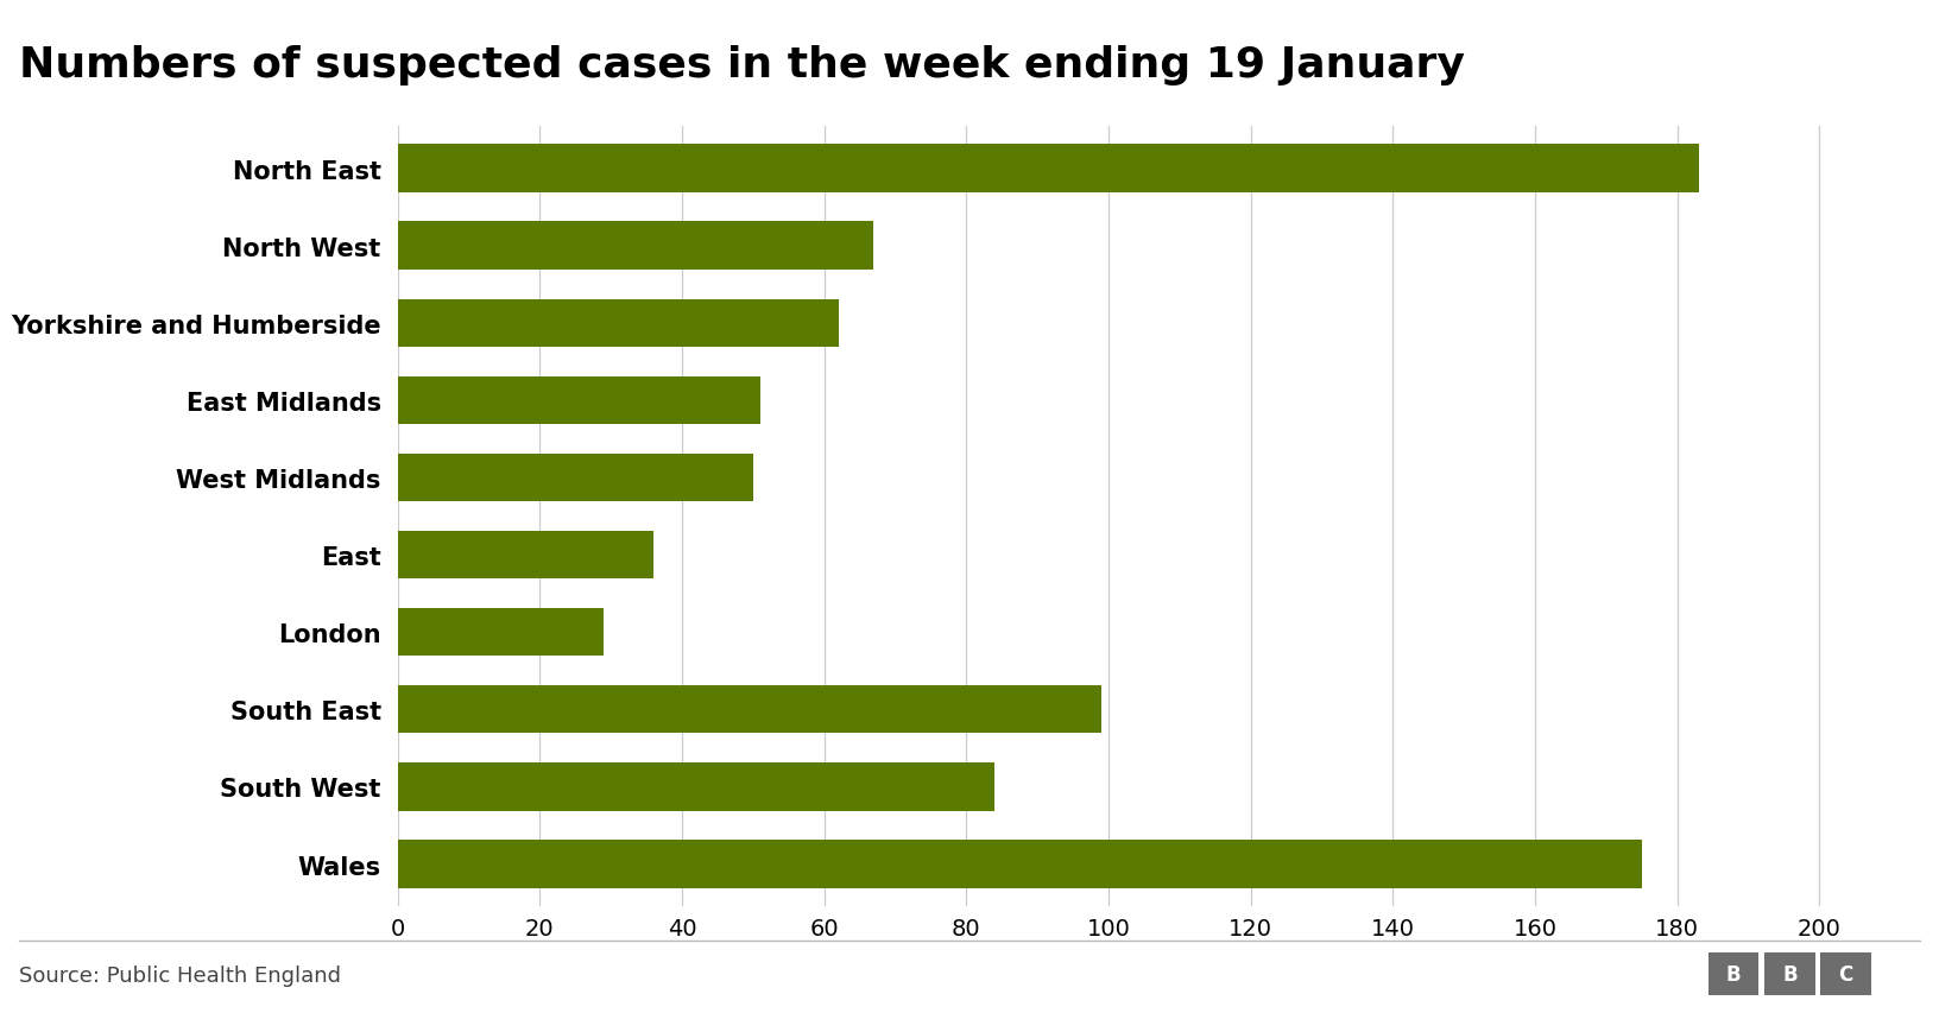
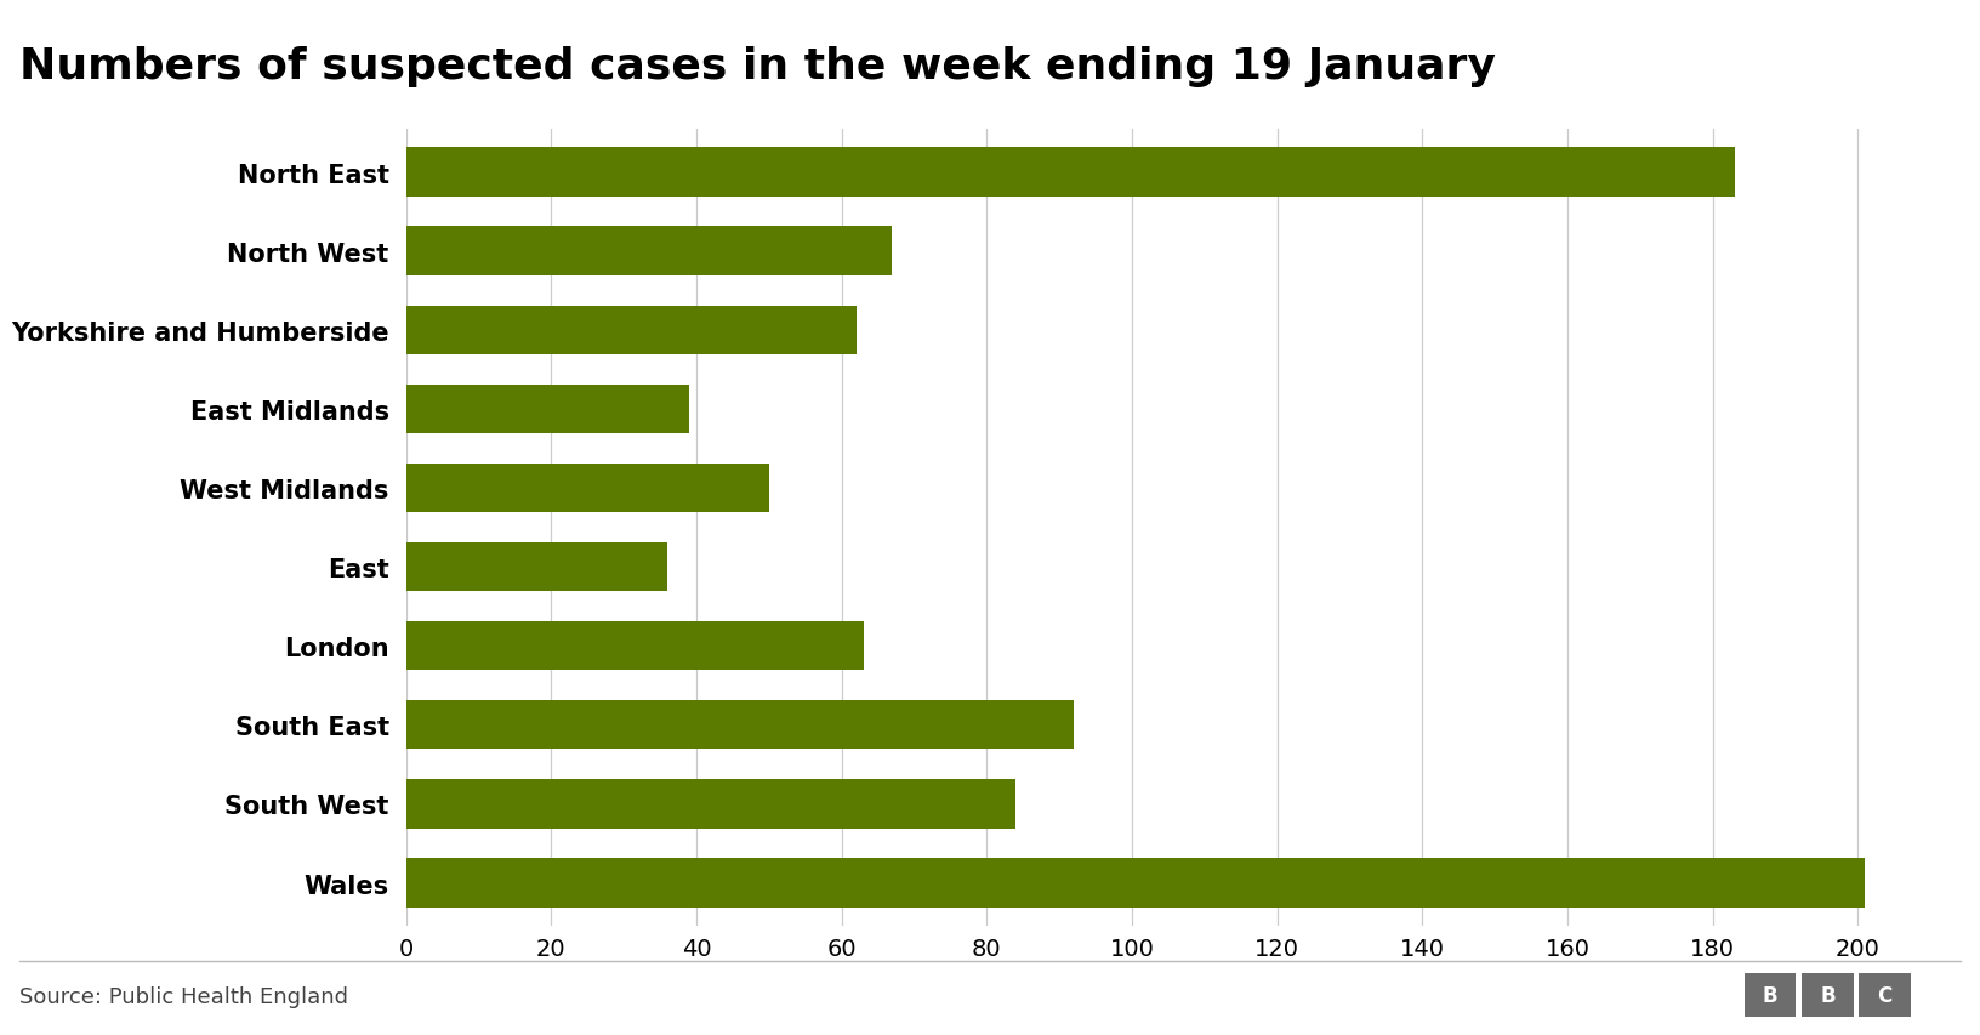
East Midlands: 51 -> 39
London: 29 -> 63
South East: 99 -> 92
Wales: 175 -> 201
